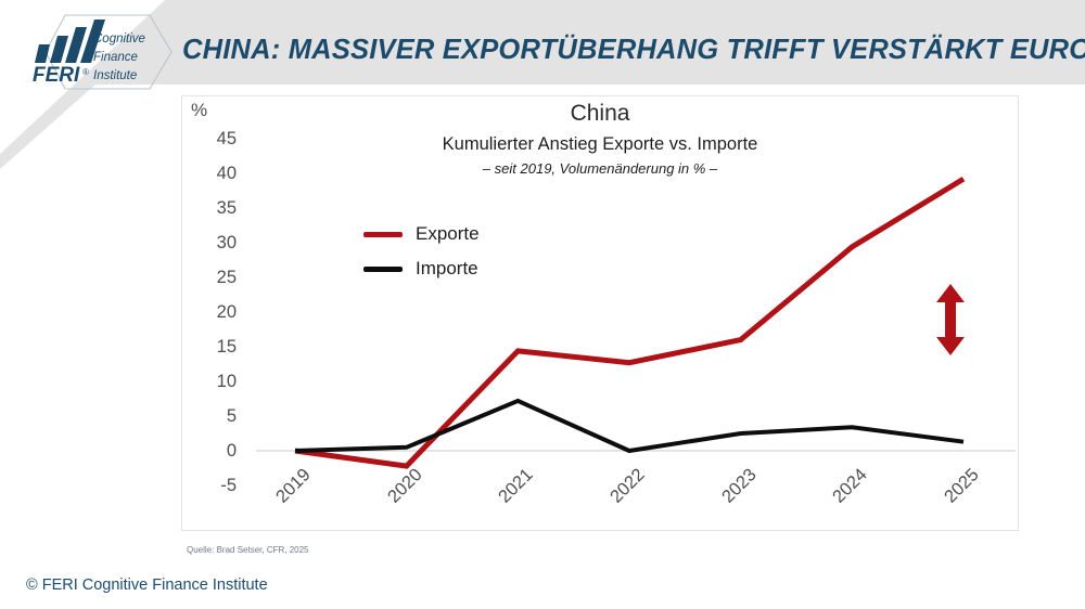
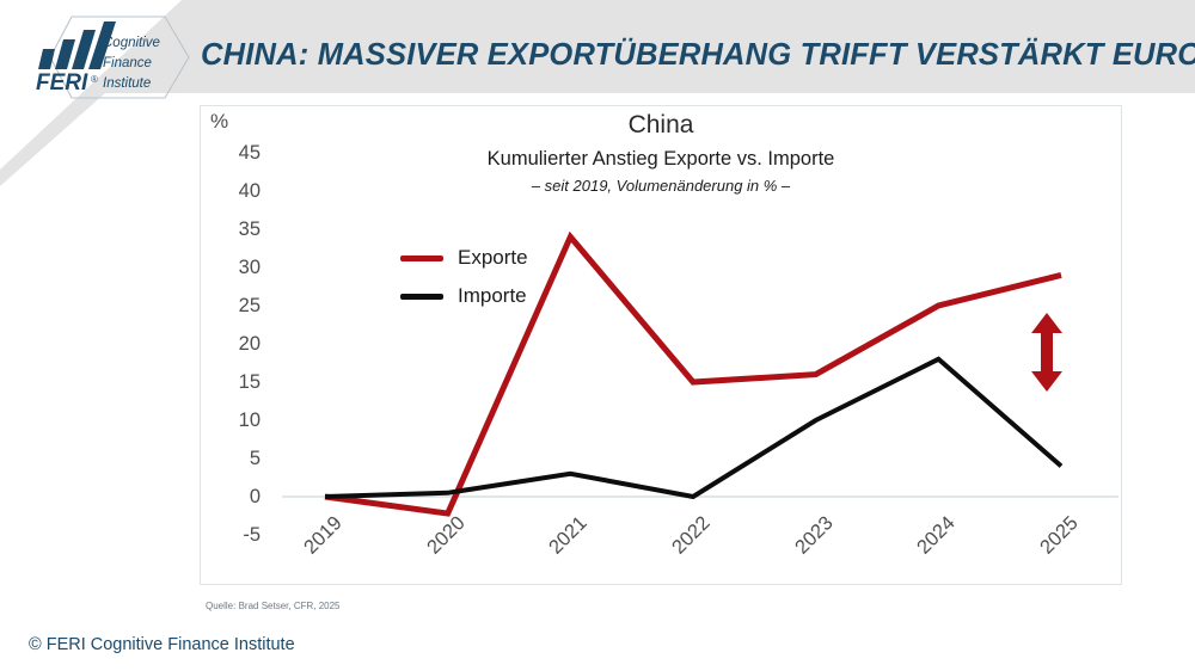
Exporte/2021: 14 -> 34
Importe/2021: 7 -> 3
Exporte/2022: 13 -> 15
Importe/2023: 2 -> 10
Exporte/2024: 29 -> 25
Importe/2024: 3 -> 18
Exporte/2025: 39 -> 29
Importe/2025: 1 -> 4
